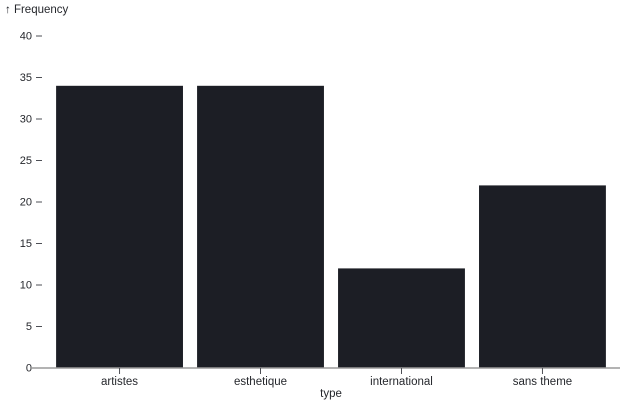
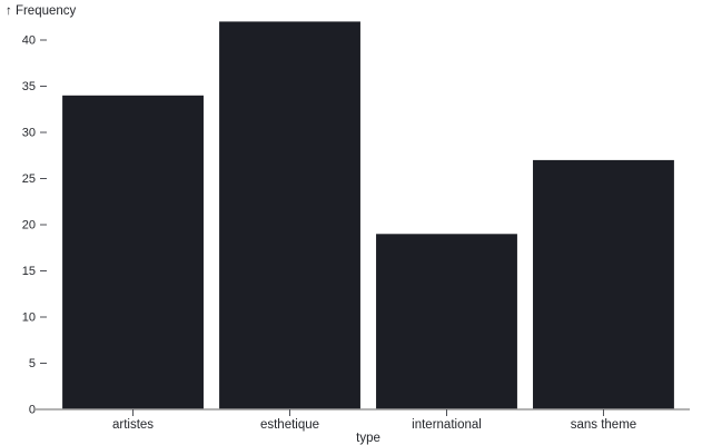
esthetique: 34 -> 42
international: 12 -> 19
sans theme: 22 -> 27
